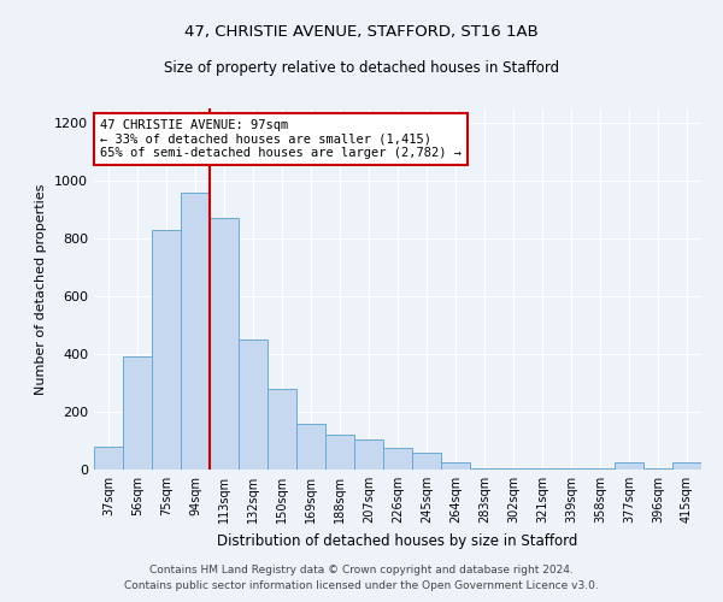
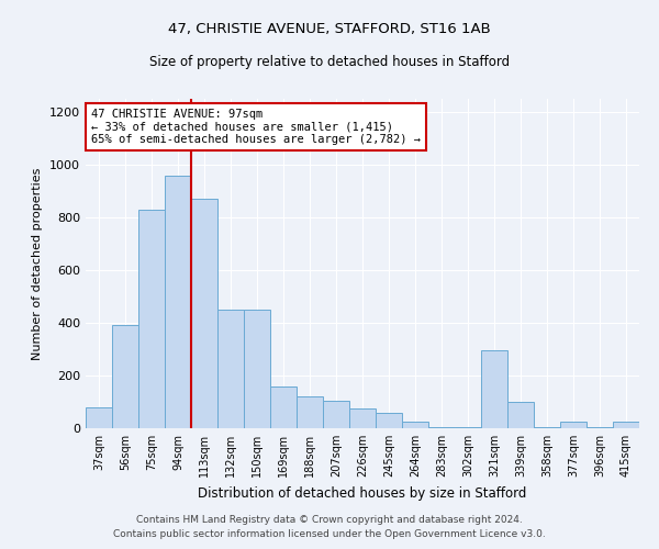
150sqm: 280 -> 450
321sqm: 5 -> 295
339sqm: 5 -> 100
